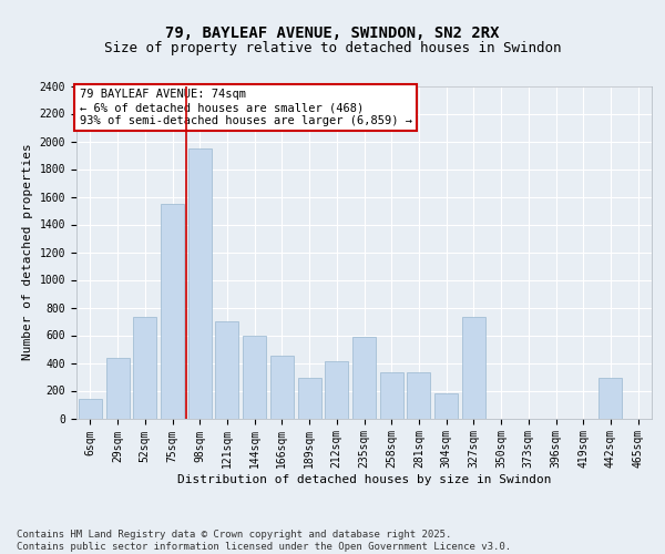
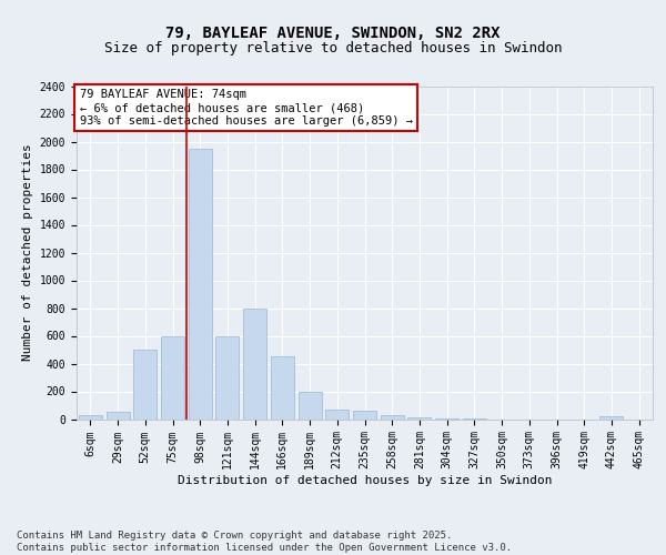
6sqm: 140 -> 30
29sqm: 440 -> 50
52sqm: 730 -> 500
75sqm: 1550 -> 600
121sqm: 700 -> 600
144sqm: 600 -> 800
189sqm: 290 -> 200
212sqm: 410 -> 70
235sqm: 590 -> 60
258sqm: 330 -> 30
281sqm: 330 -> 20
304sqm: 180 -> 10
327sqm: 730 -> 0
442sqm: 290 -> 20
